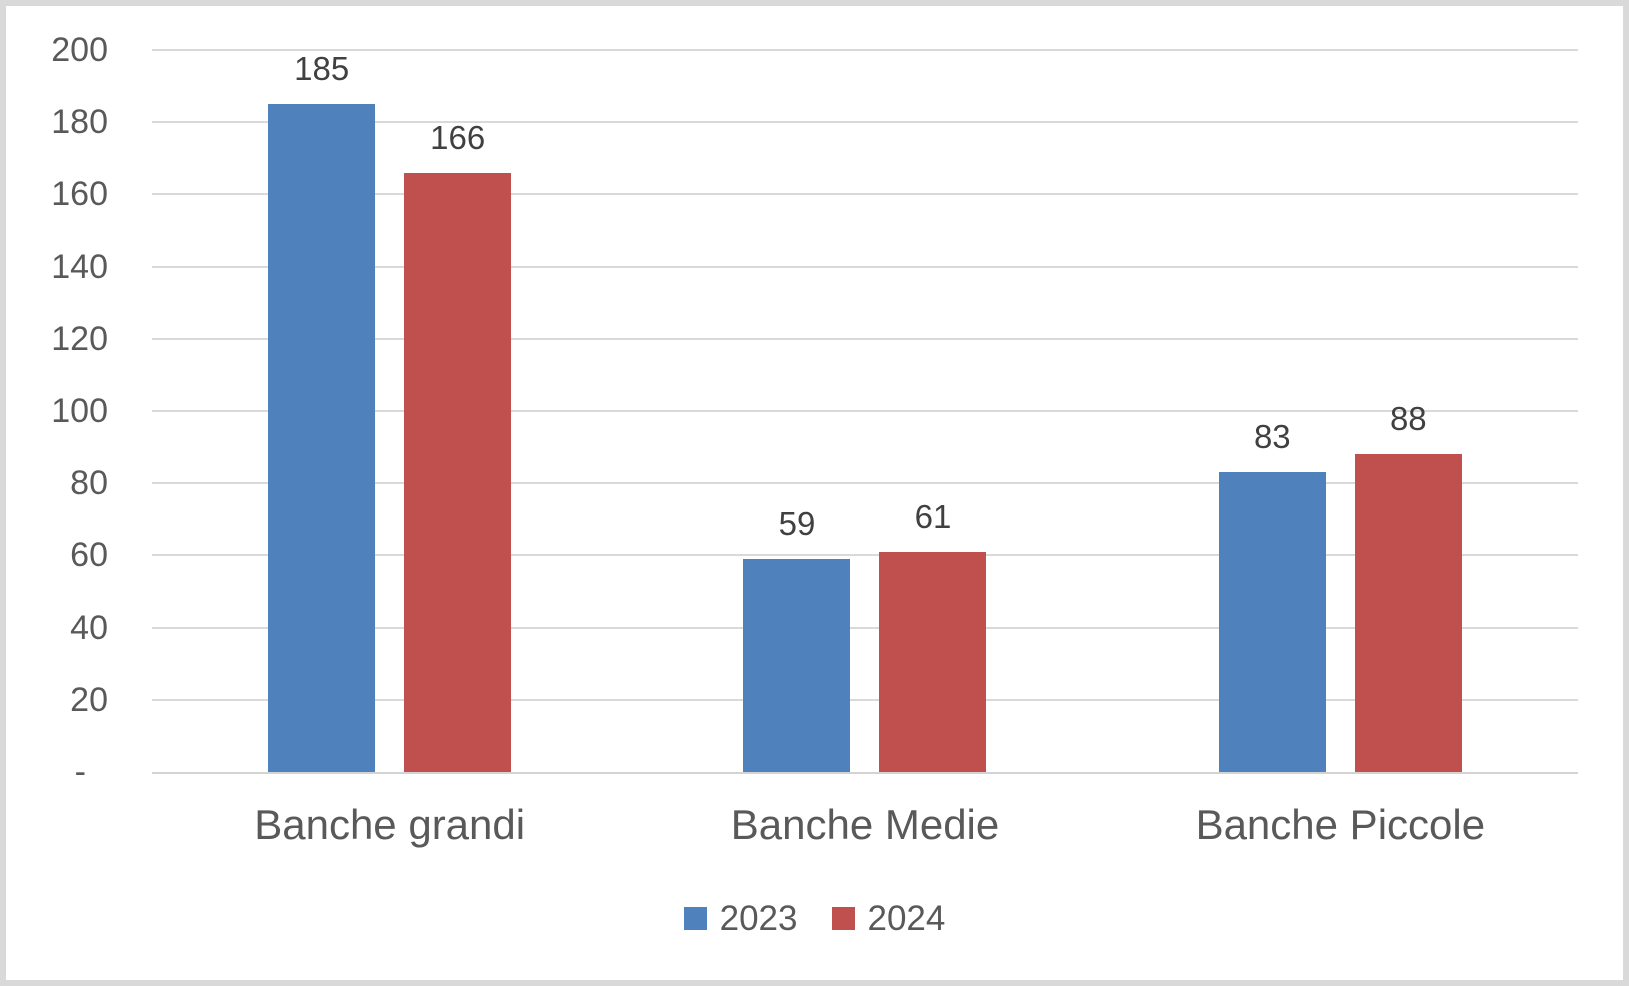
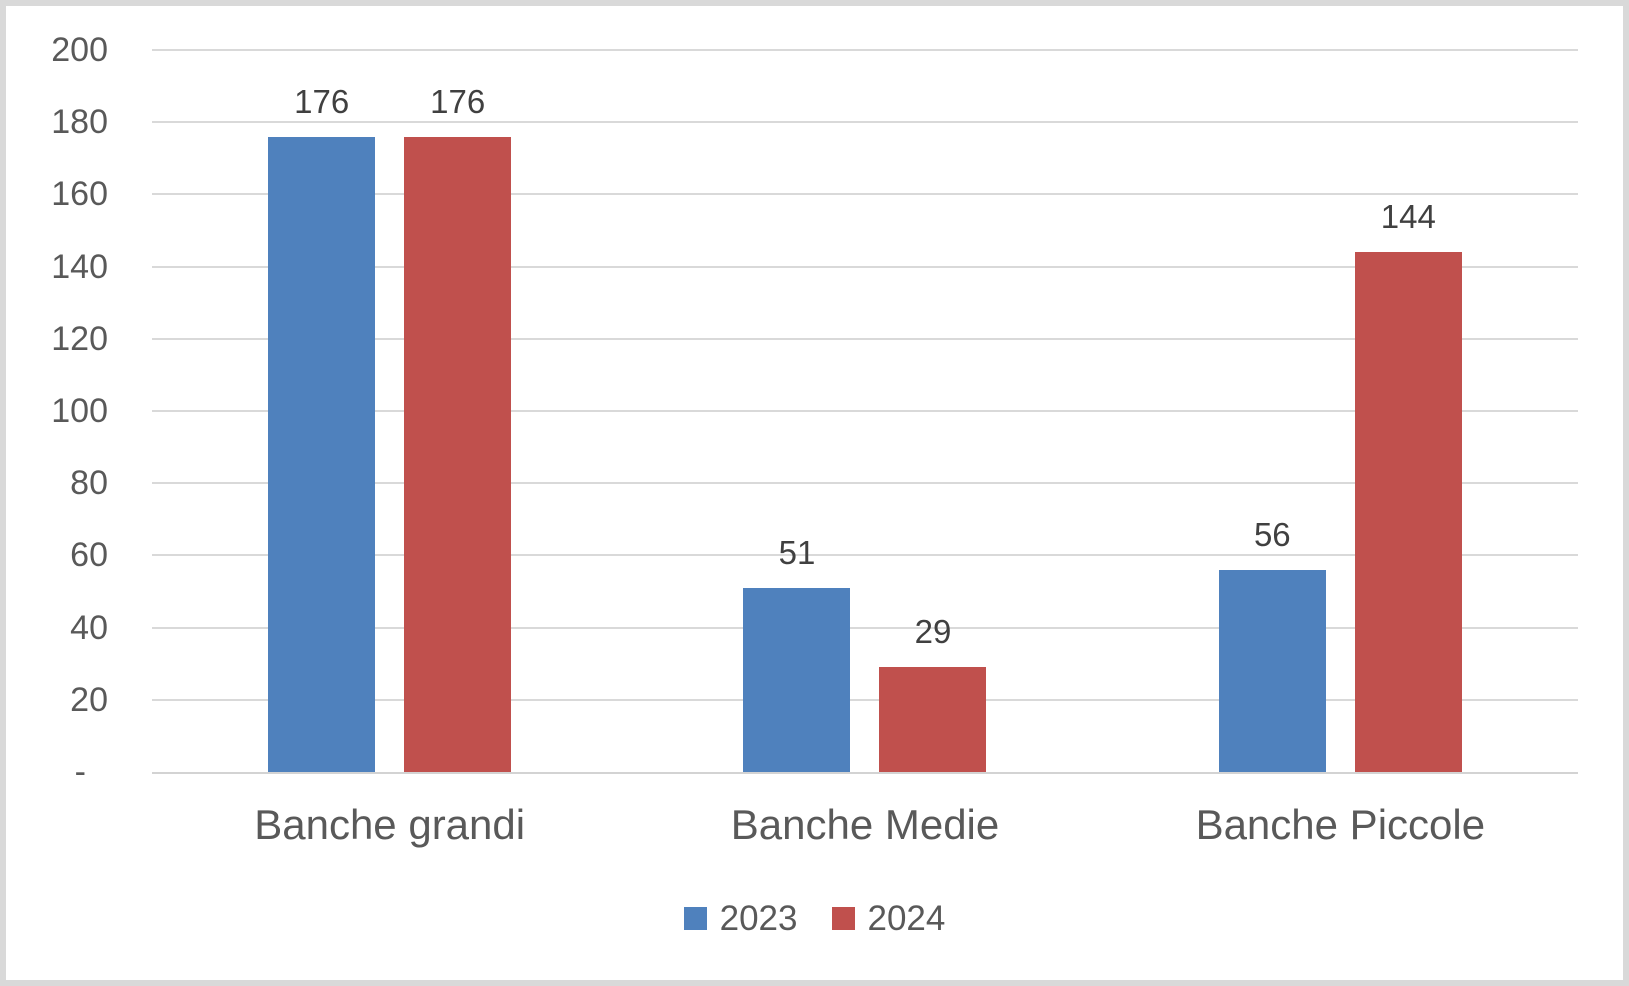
2023/Banche grandi: 185 -> 176
2024/Banche grandi: 166 -> 176
2023/Banche Medie: 59 -> 51
2024/Banche Medie: 61 -> 29
2023/Banche Piccole: 83 -> 56
2024/Banche Piccole: 88 -> 144
